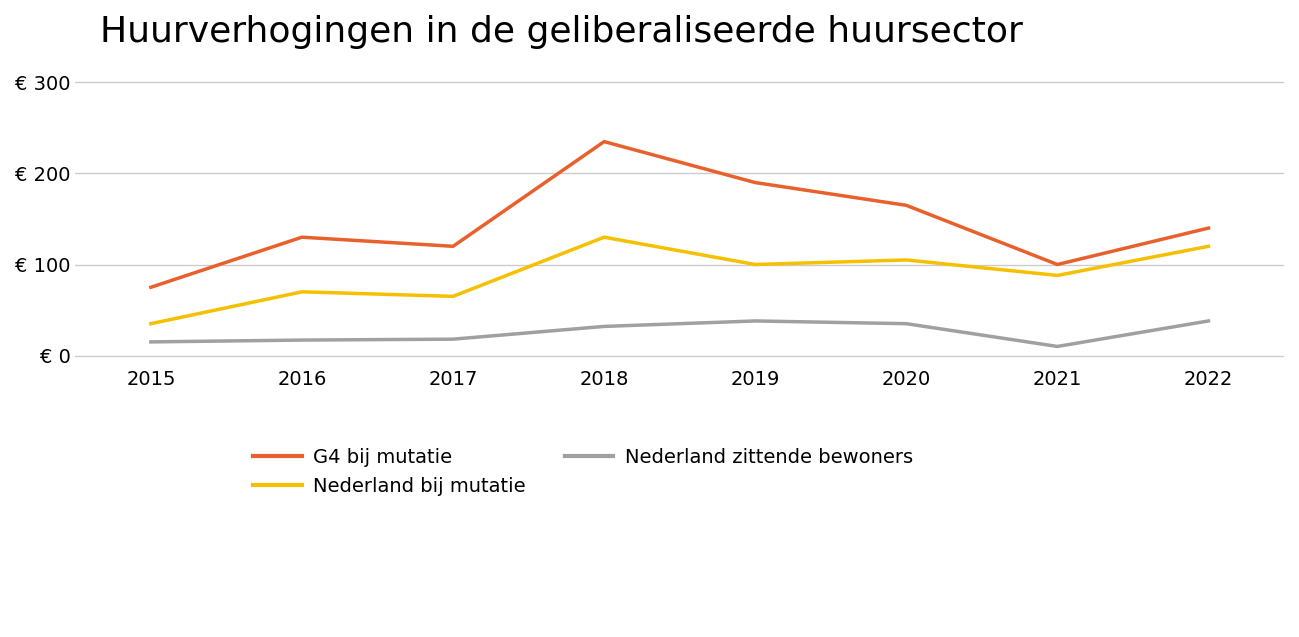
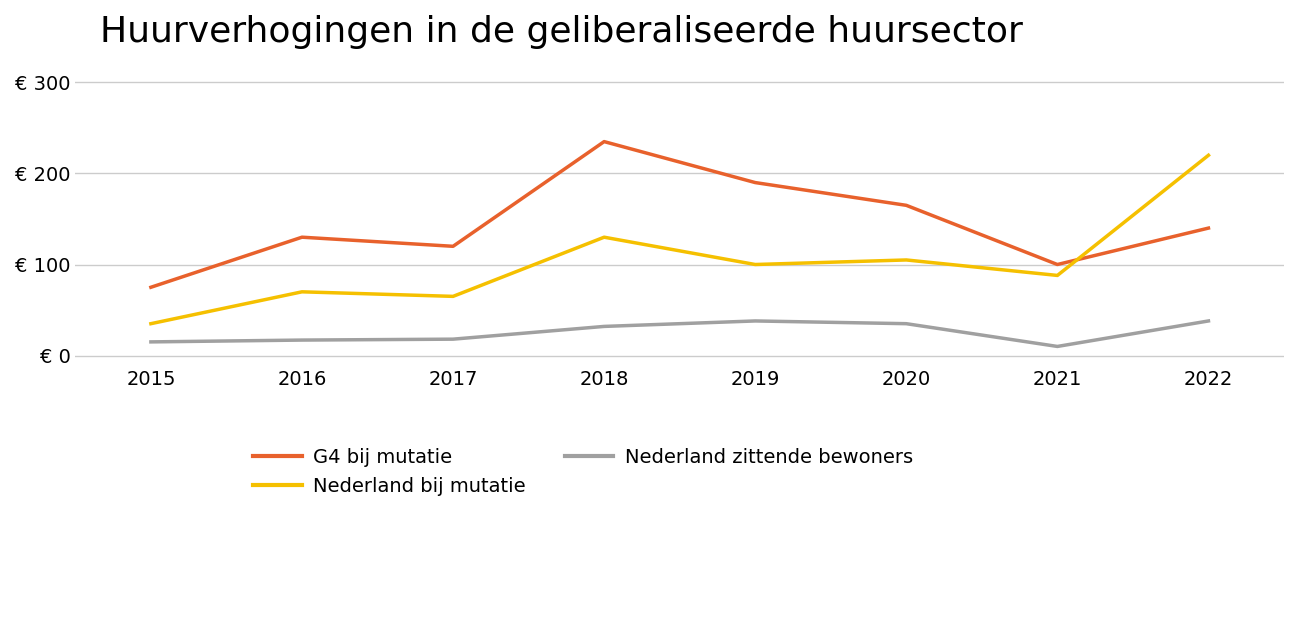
Nederland bij mutatie/2022: € 120 -> € 220
